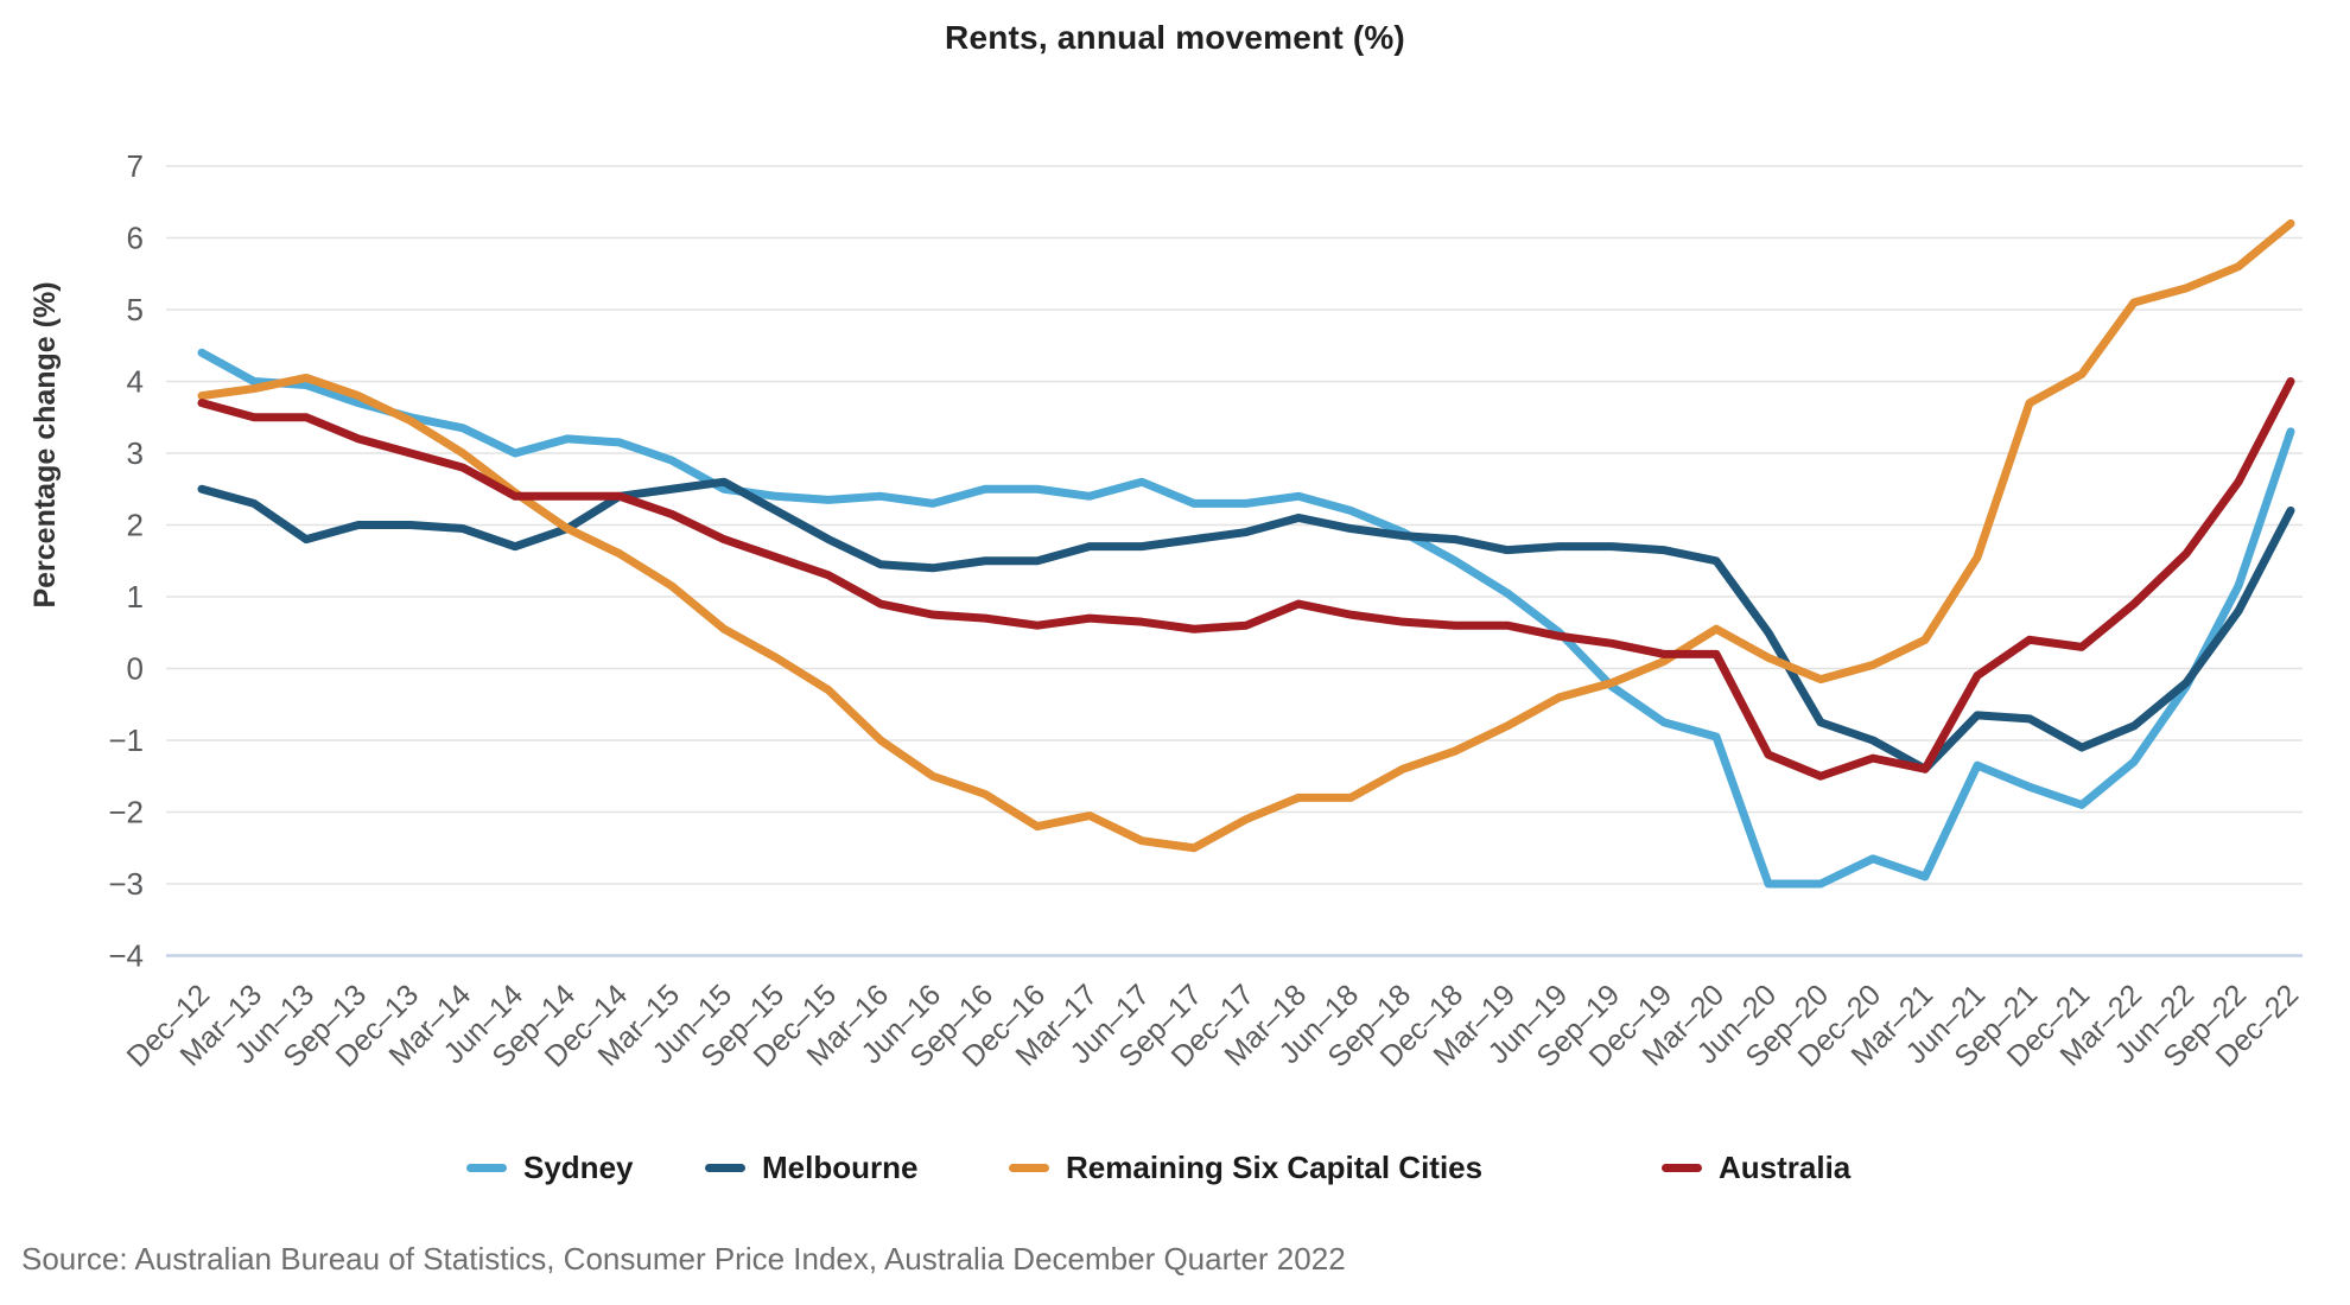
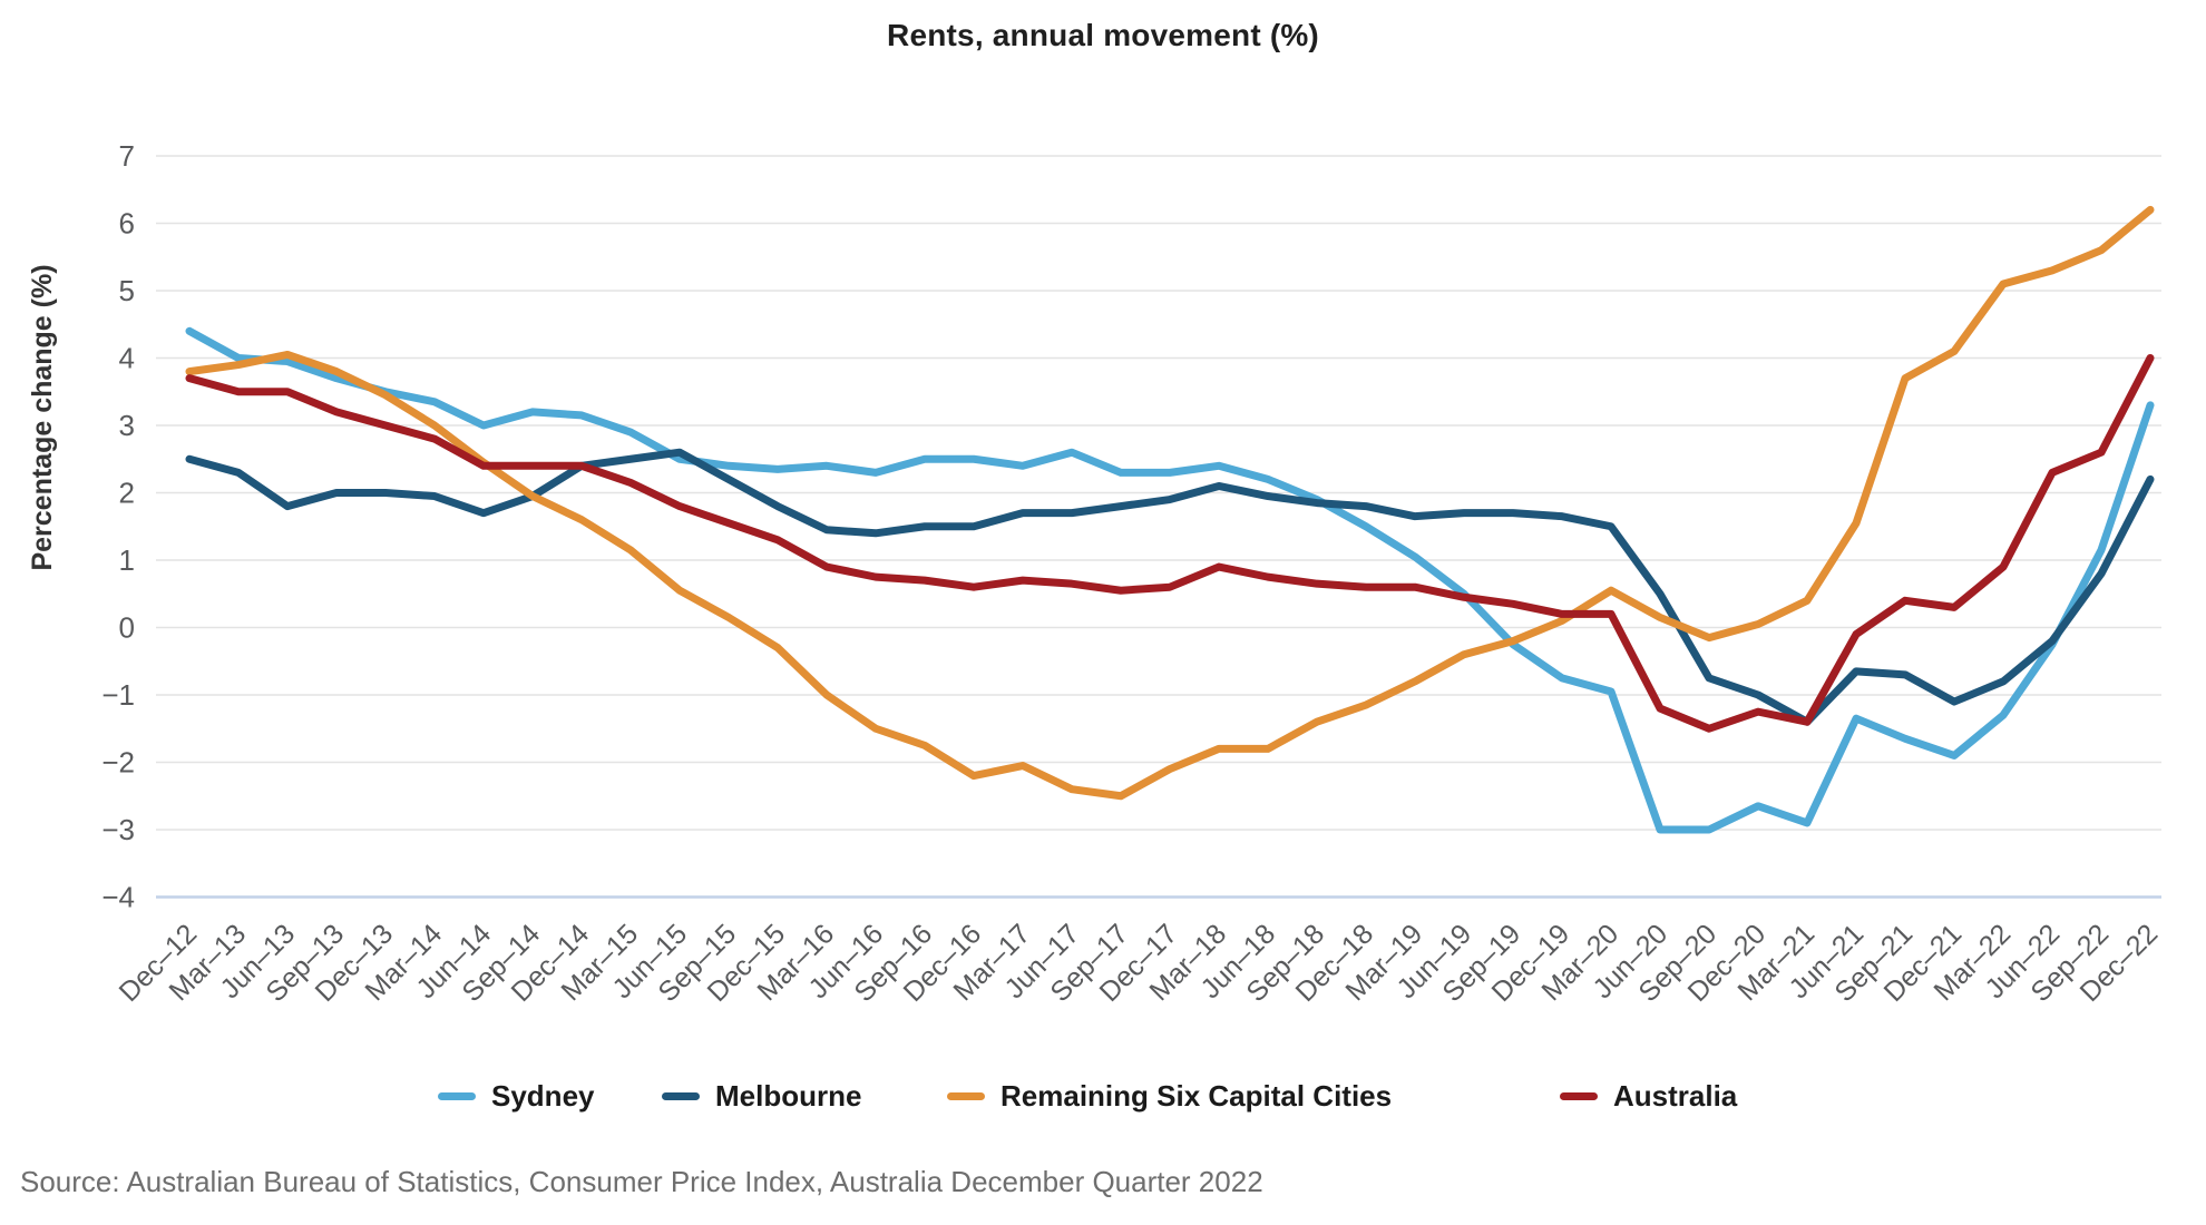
Australia/Jun–22: 1.6 -> 2.3
